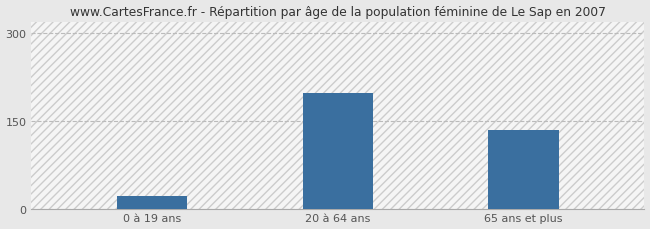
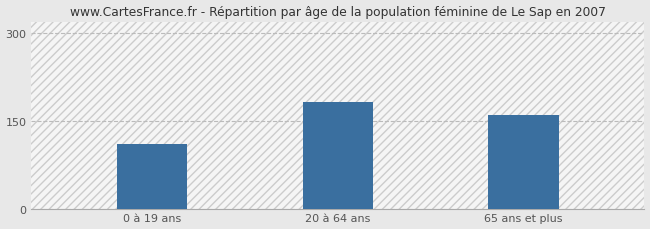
0 à 19 ans: 22 -> 110
20 à 64 ans: 198 -> 183
65 ans et plus: 134 -> 160
